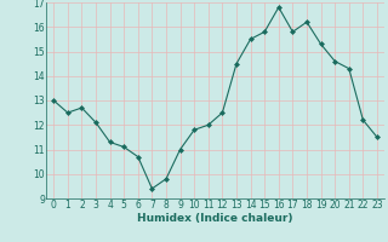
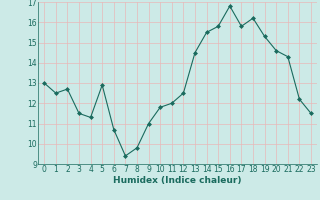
3: 12.1 -> 11.5
5: 11.1 -> 12.9
